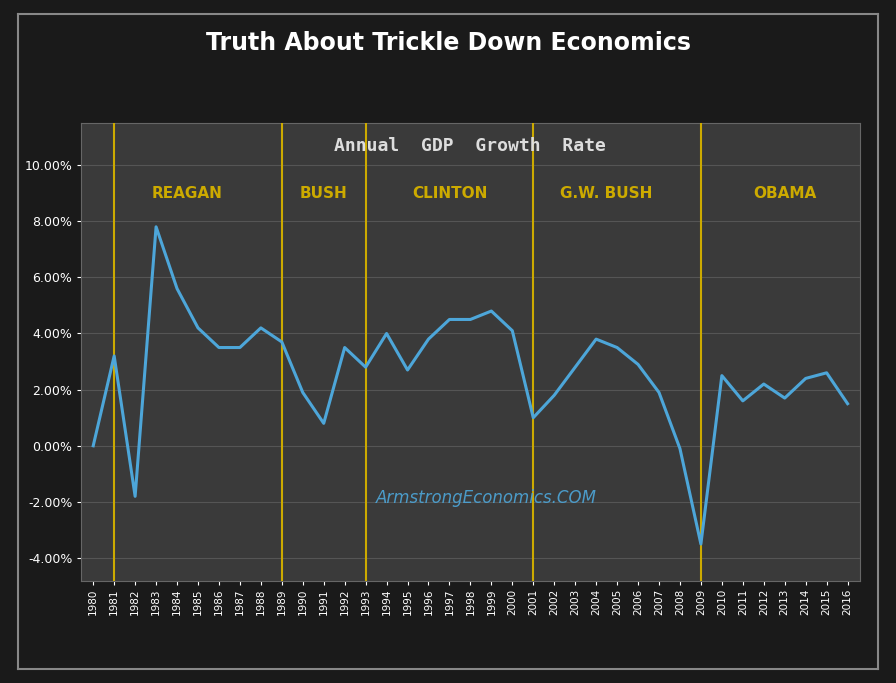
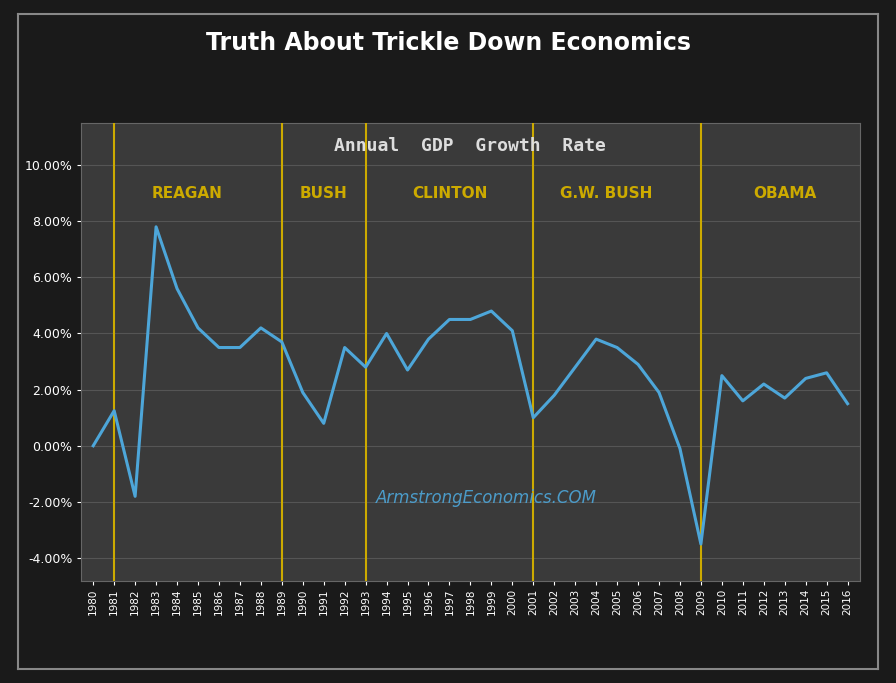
1981: 3.20% -> 1.25%
